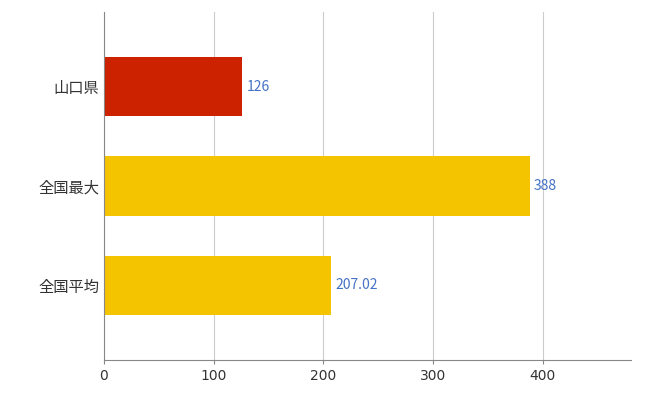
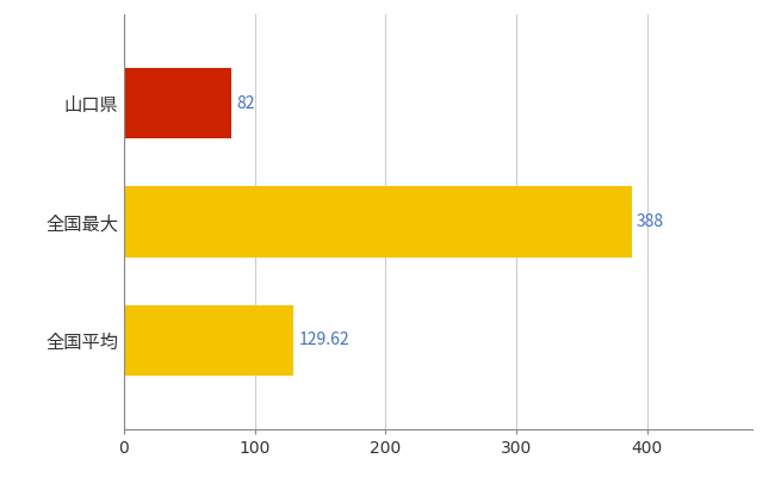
山口県: 126 -> 82
全国平均: 207.02 -> 129.62
